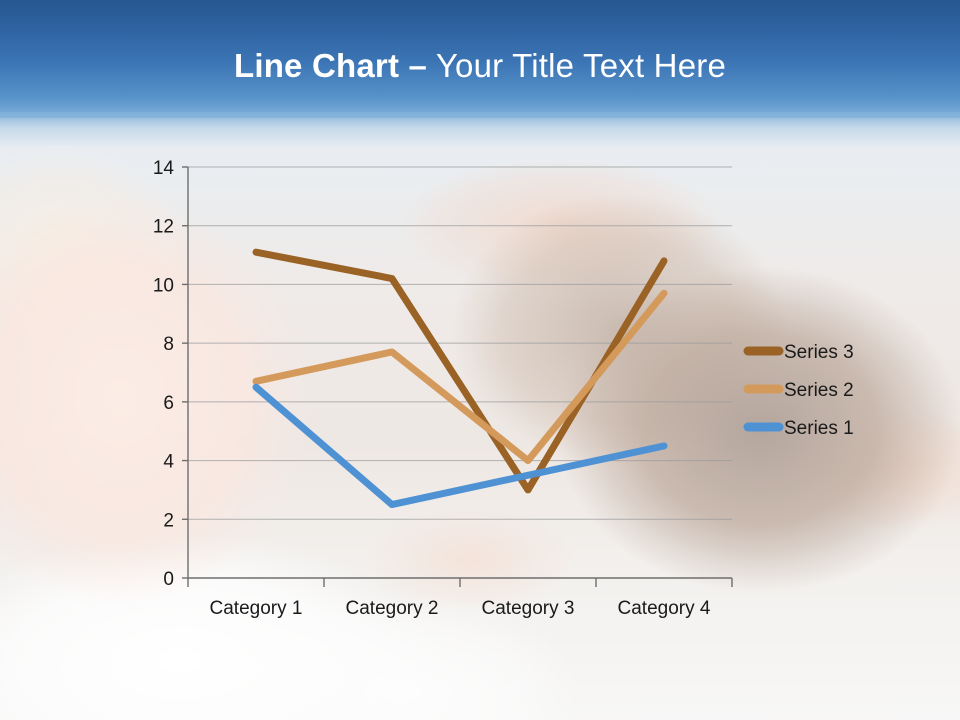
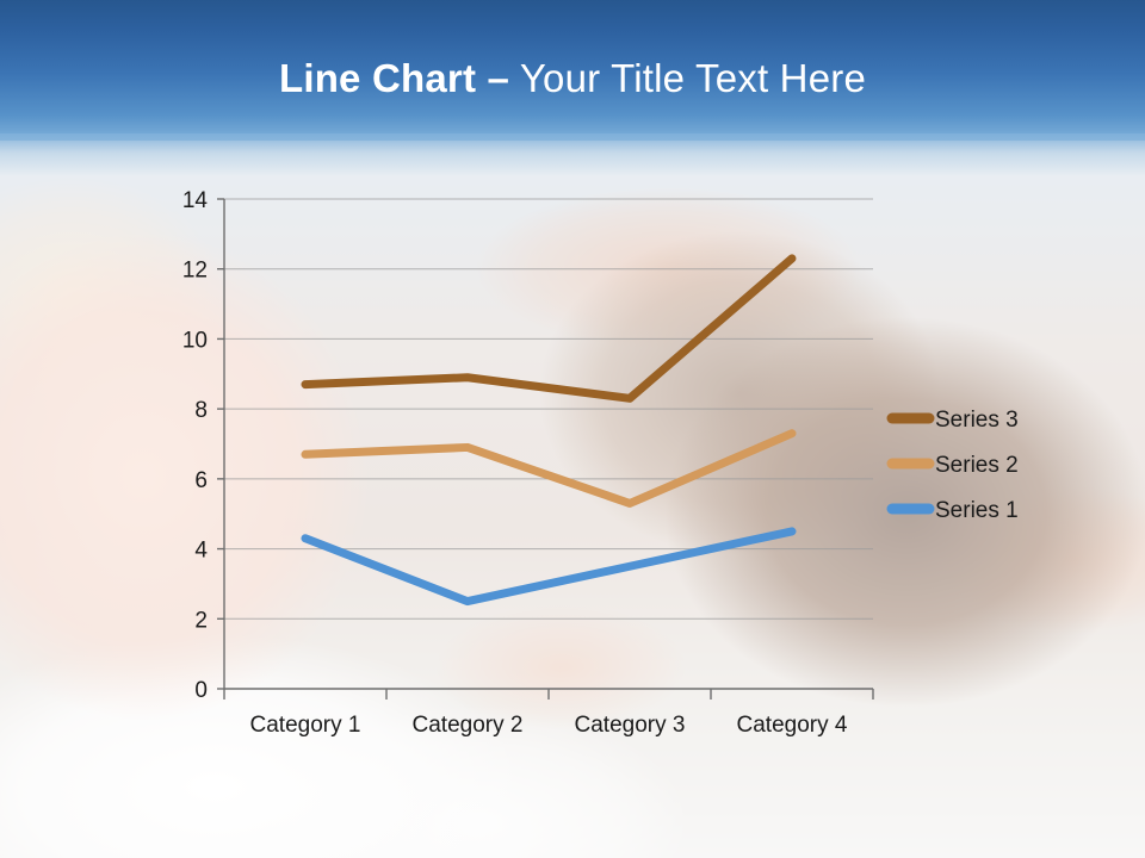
Series 3/Category 1: 11.1 -> 8.7
Series 1/Category 1: 6.5 -> 4.3
Series 3/Category 2: 10.2 -> 8.9
Series 2/Category 2: 7.7 -> 6.9
Series 3/Category 3: 3.0 -> 8.3
Series 2/Category 3: 4.0 -> 5.3
Series 3/Category 4: 10.8 -> 12.3
Series 2/Category 4: 9.7 -> 7.3
